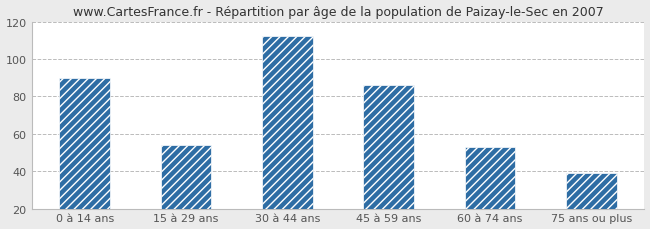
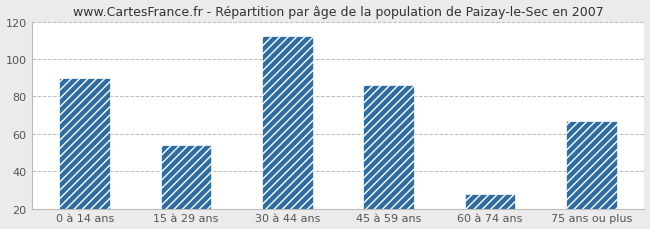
60 à 74 ans: 53 -> 28
75 ans ou plus: 39 -> 67
